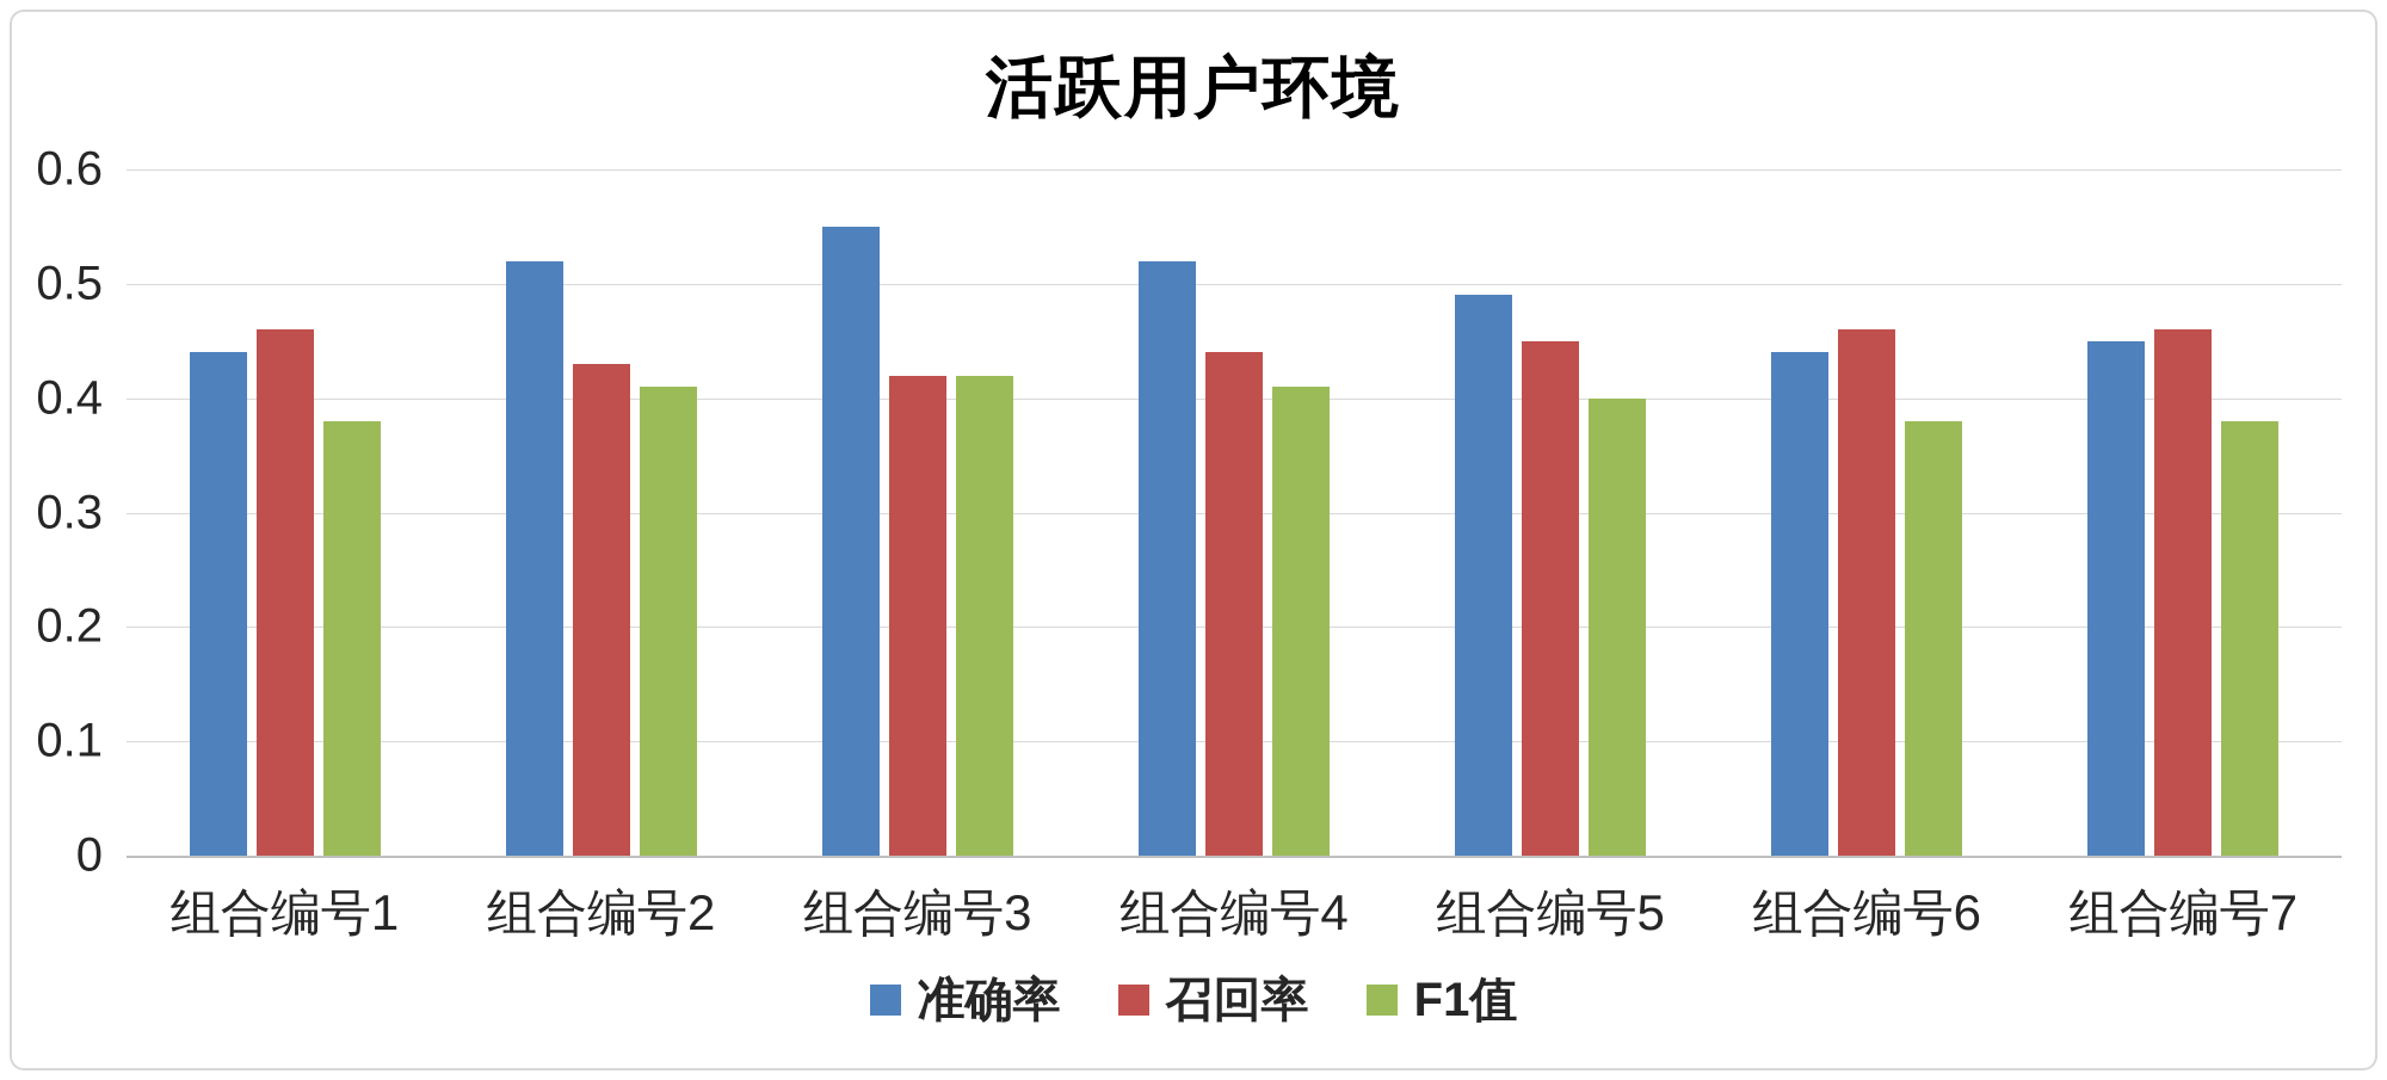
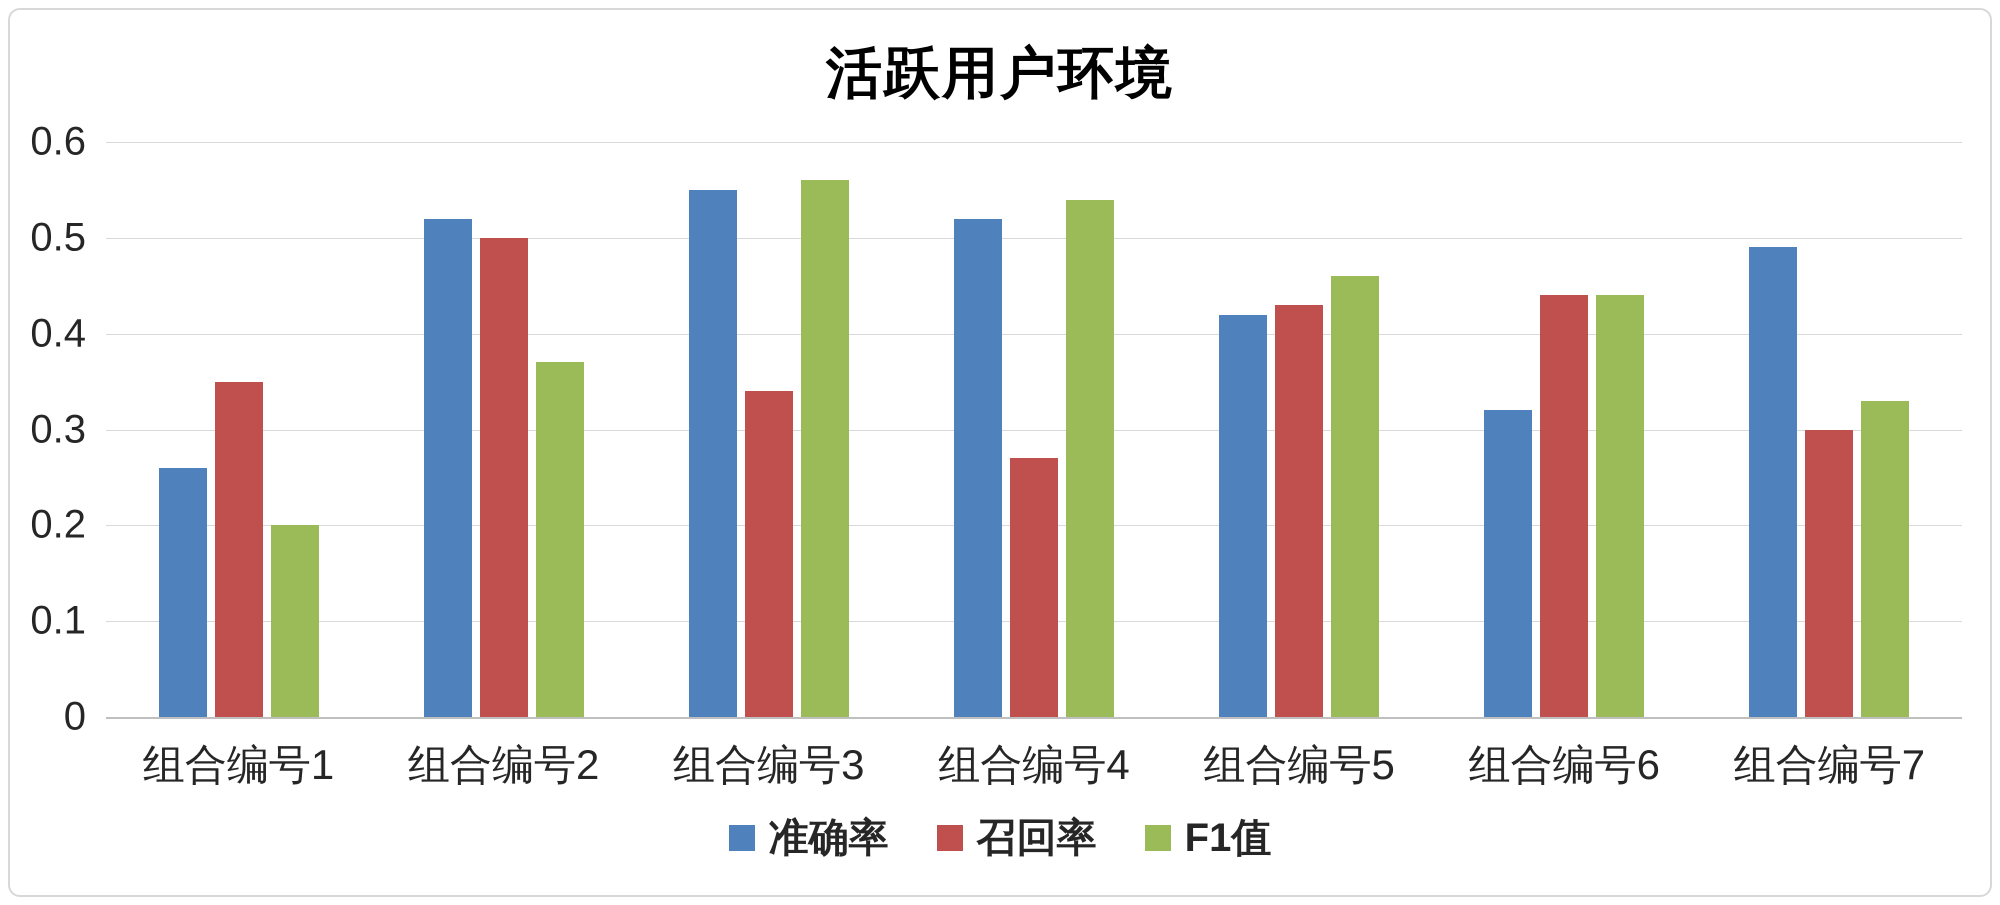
准确率/组合编号1: 0.44 -> 0.26
召回率/组合编号1: 0.46 -> 0.35
F1值/组合编号1: 0.38 -> 0.20
召回率/组合编号2: 0.43 -> 0.50
F1值/组合编号2: 0.41 -> 0.37
召回率/组合编号3: 0.42 -> 0.34
F1值/组合编号3: 0.42 -> 0.56
召回率/组合编号4: 0.44 -> 0.27
F1值/组合编号4: 0.41 -> 0.54
准确率/组合编号5: 0.49 -> 0.42
召回率/组合编号5: 0.45 -> 0.43
F1值/组合编号5: 0.40 -> 0.46
准确率/组合编号6: 0.44 -> 0.32
召回率/组合编号6: 0.46 -> 0.44
F1值/组合编号6: 0.38 -> 0.44
准确率/组合编号7: 0.45 -> 0.49
召回率/组合编号7: 0.46 -> 0.30
F1值/组合编号7: 0.38 -> 0.33
